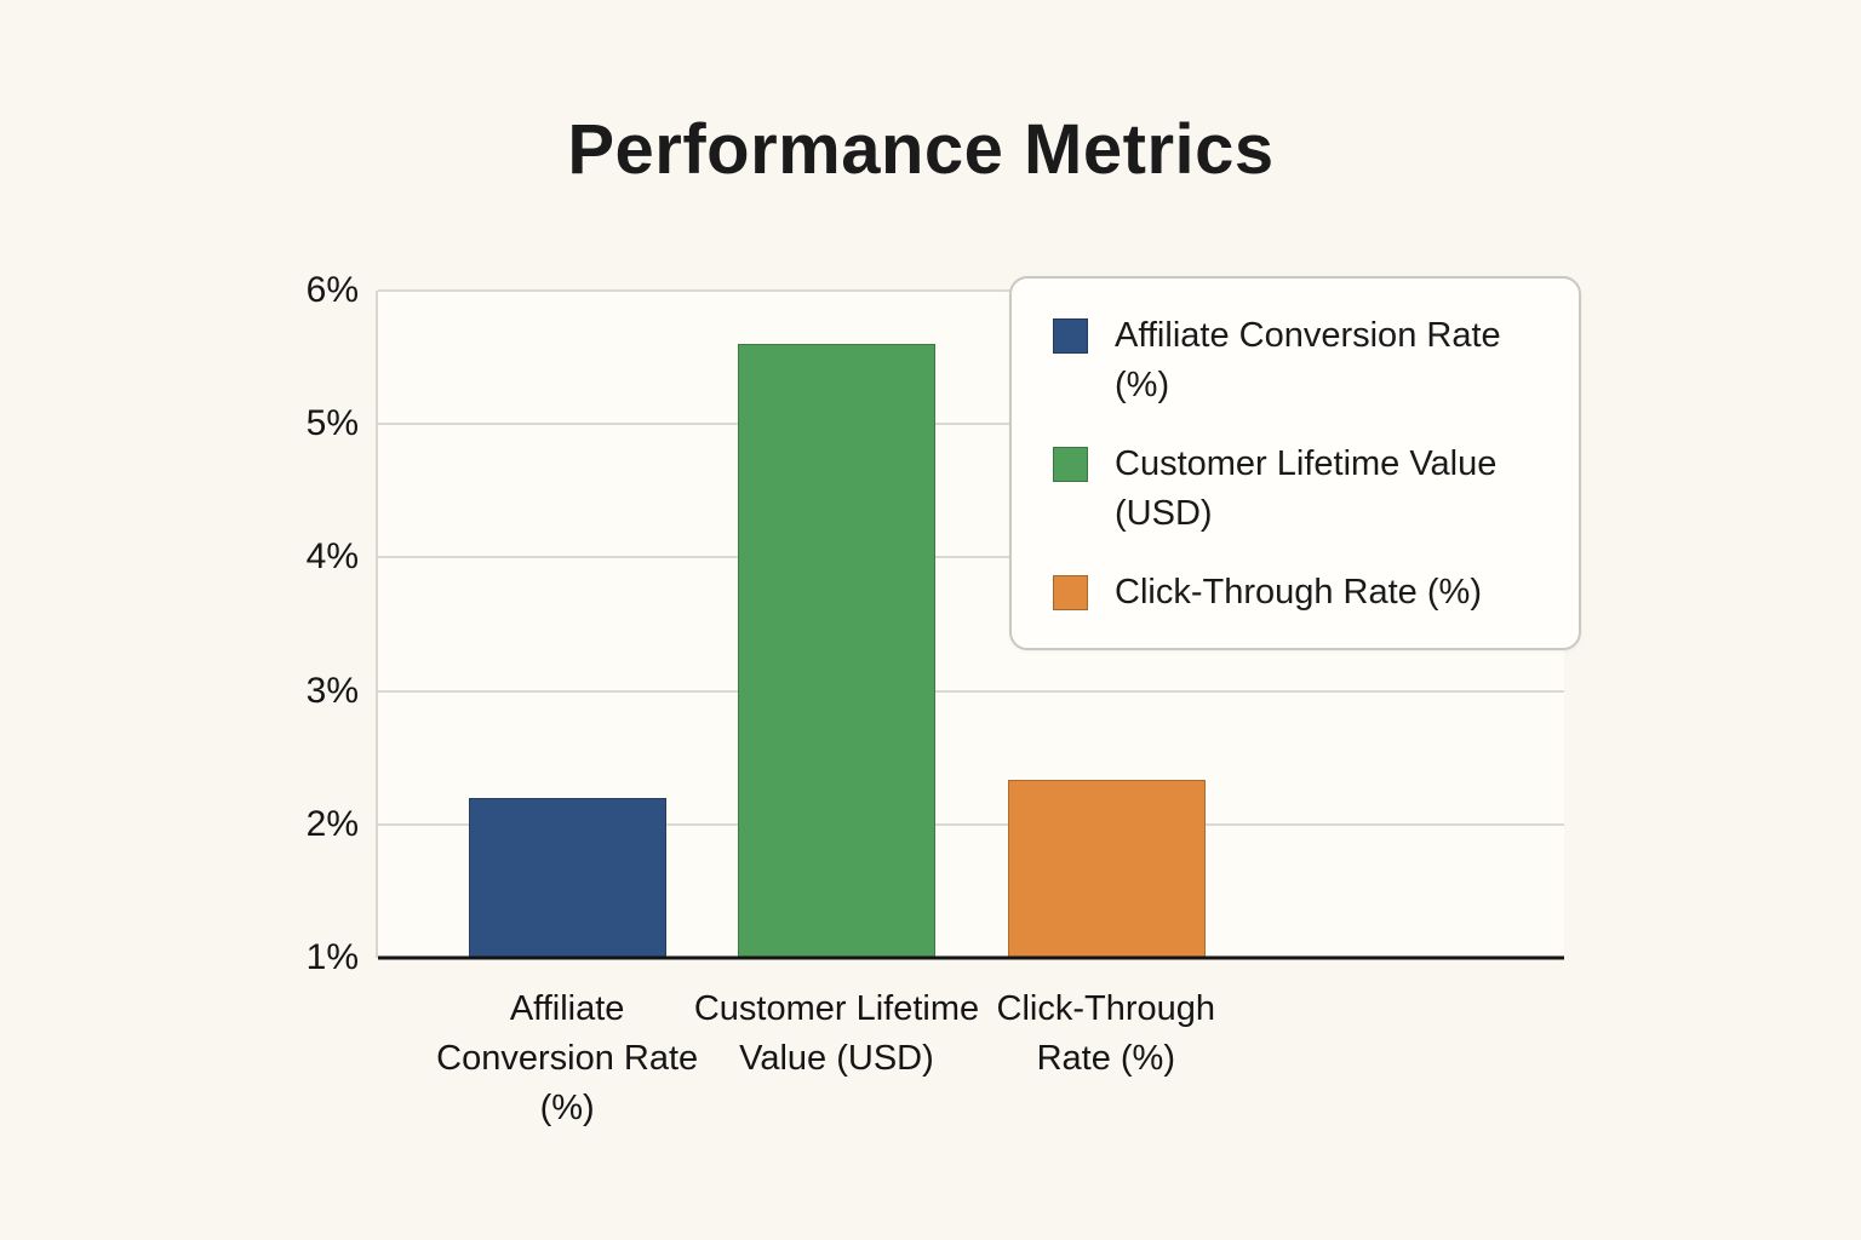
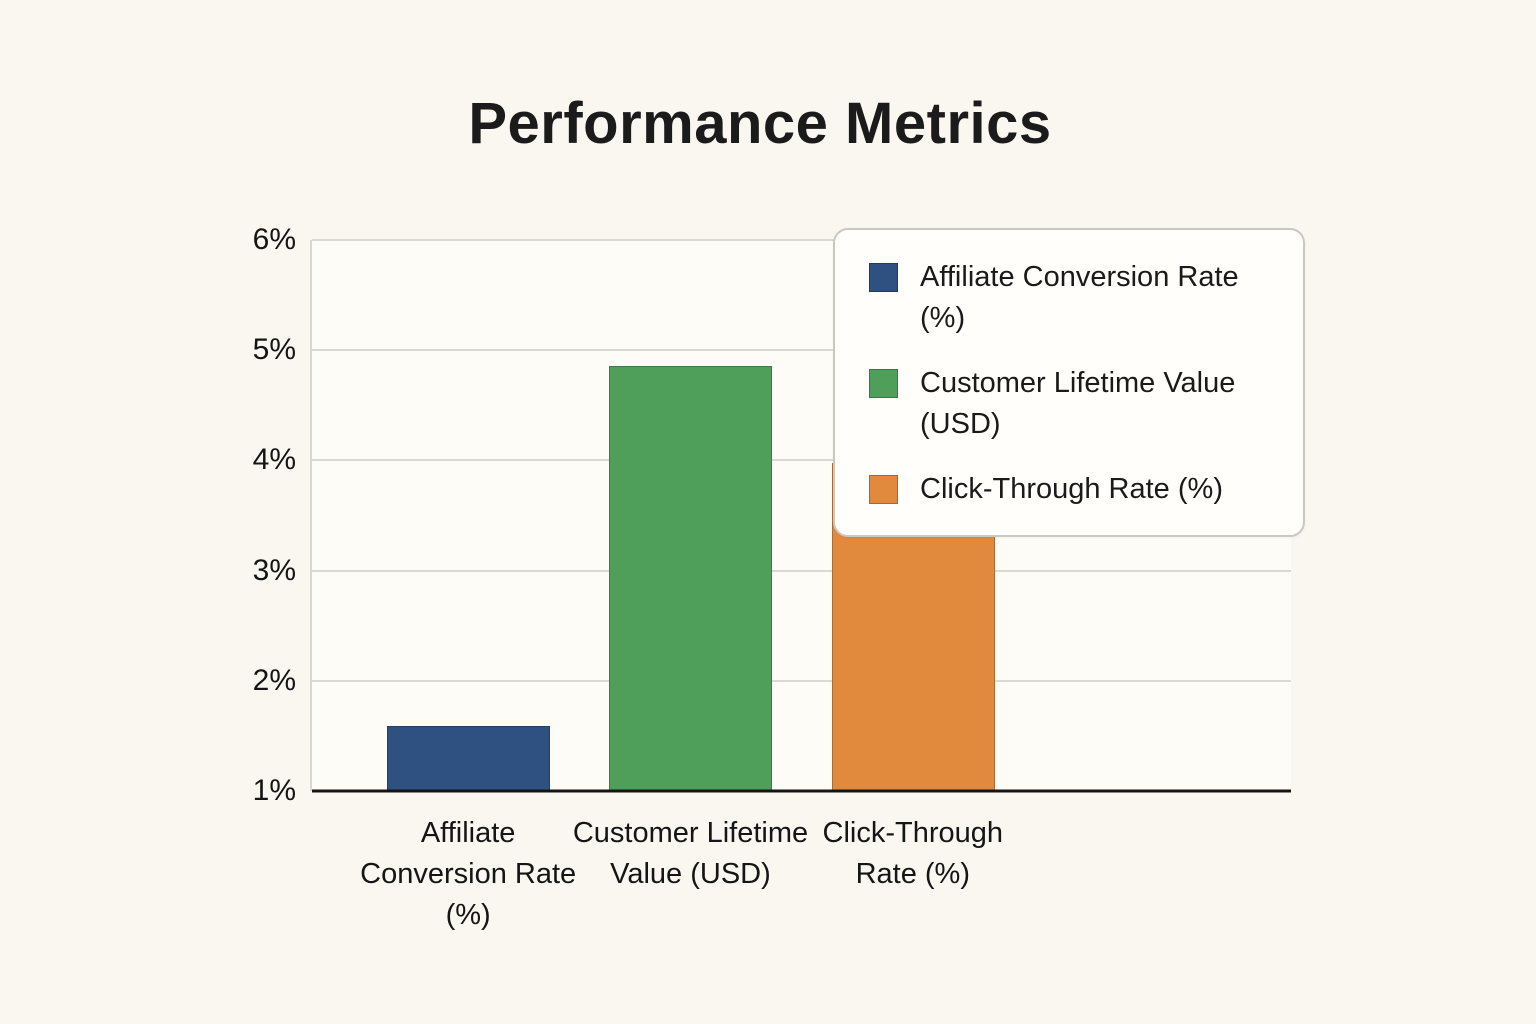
Affiliate Conversion Rate (%): 2.20% -> 1.59%
Customer Lifetime Value (USD): 5.60% -> 4.86%
Click-Through Rate (%): 2.33% -> 3.98%
